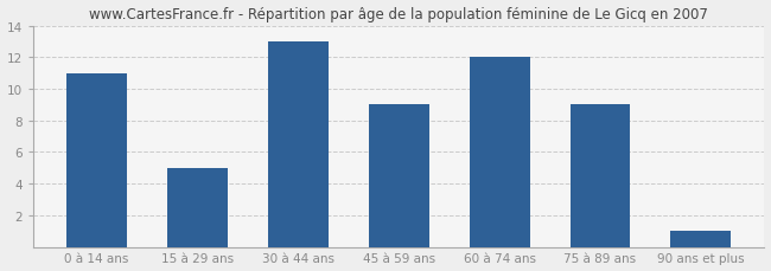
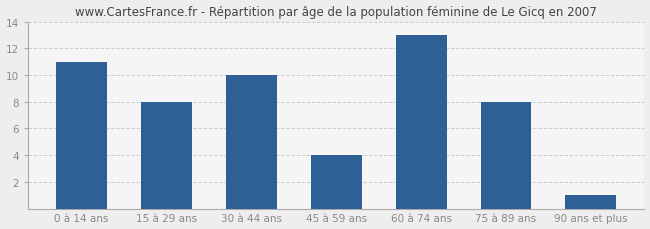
15 à 29 ans: 5 -> 8
30 à 44 ans: 13 -> 10
45 à 59 ans: 9 -> 4
60 à 74 ans: 12 -> 13
75 à 89 ans: 9 -> 8
